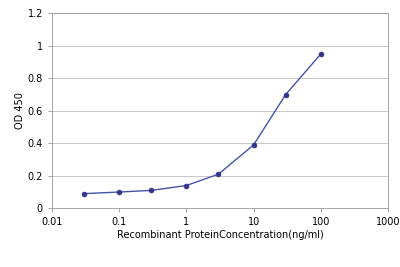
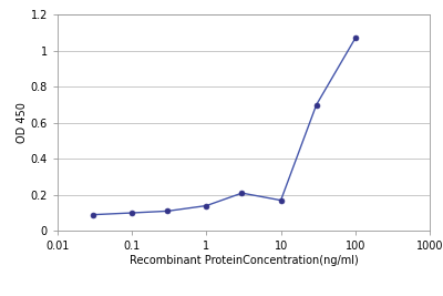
10: 0.39 -> 0.17
100: 0.95 -> 1.07
